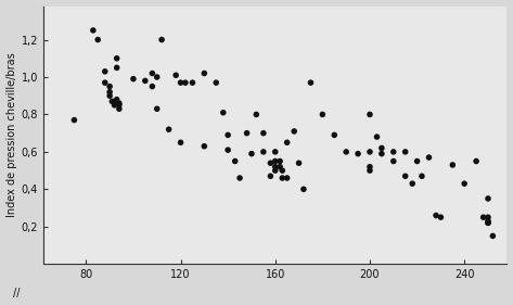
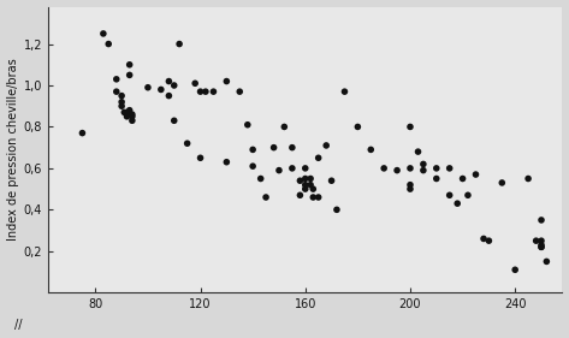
240: 0,43 -> 0,11
